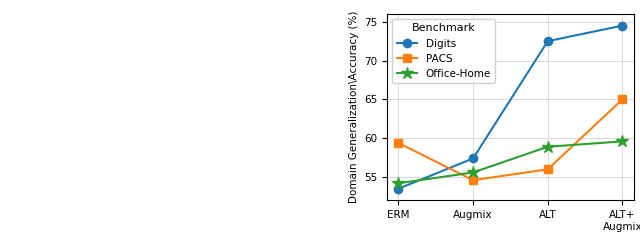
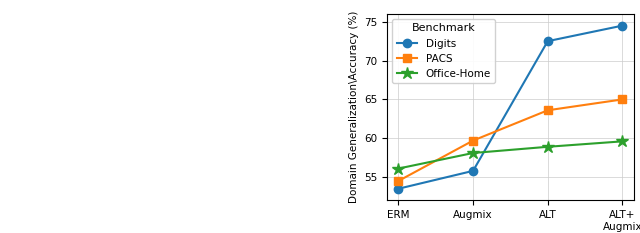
PACS/ERM: 59.4 -> 54.5
Office-Home/ERM: 54.2 -> 56.1
Digits/Augmix: 57.4 -> 55.8
PACS/Augmix: 54.6 -> 59.7
Office-Home/Augmix: 55.6 -> 58.1
PACS/ALT: 56.0 -> 63.6
